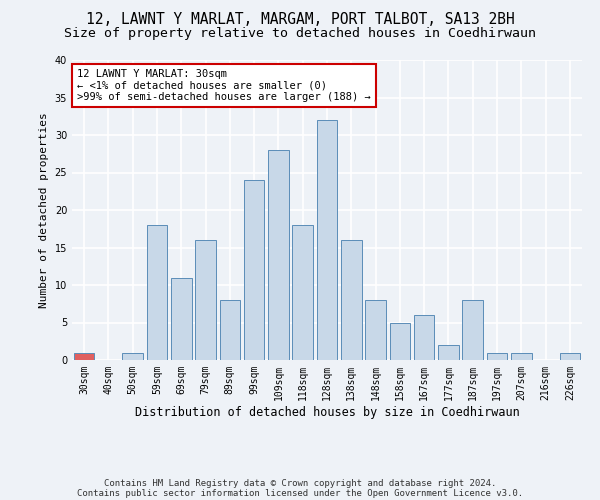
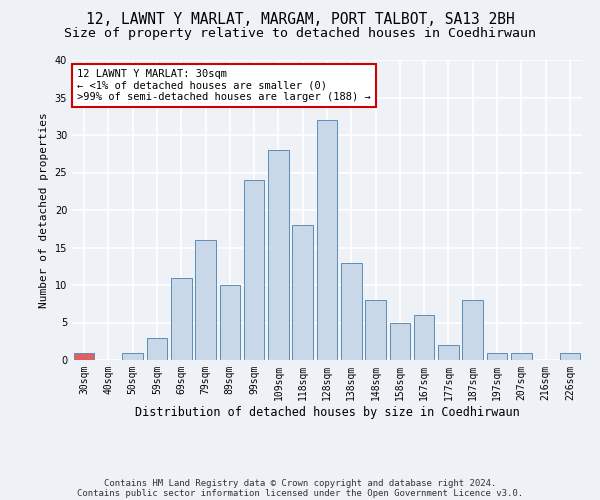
59sqm: 18 -> 3
89sqm: 8 -> 10
138sqm: 16 -> 13
